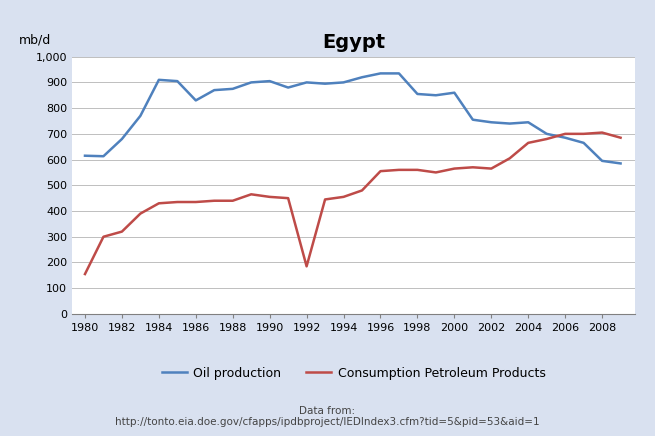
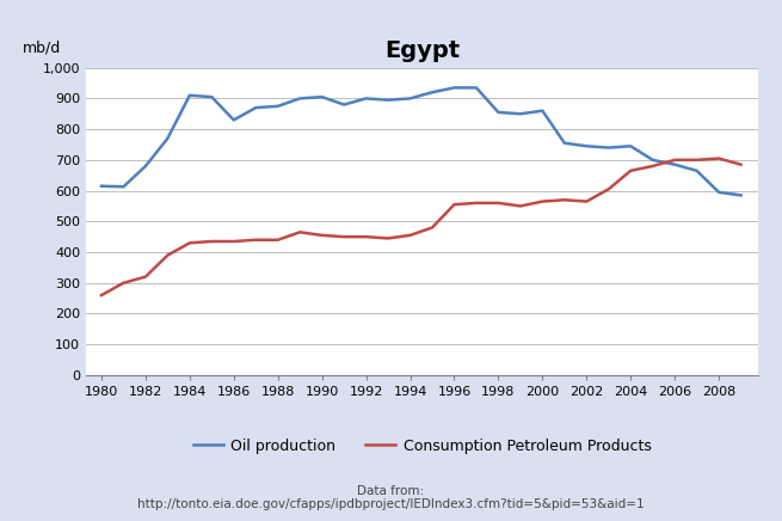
Consumption Petroleum Products/1980: 155 -> 260
Consumption Petroleum Products/1992: 185 -> 450
